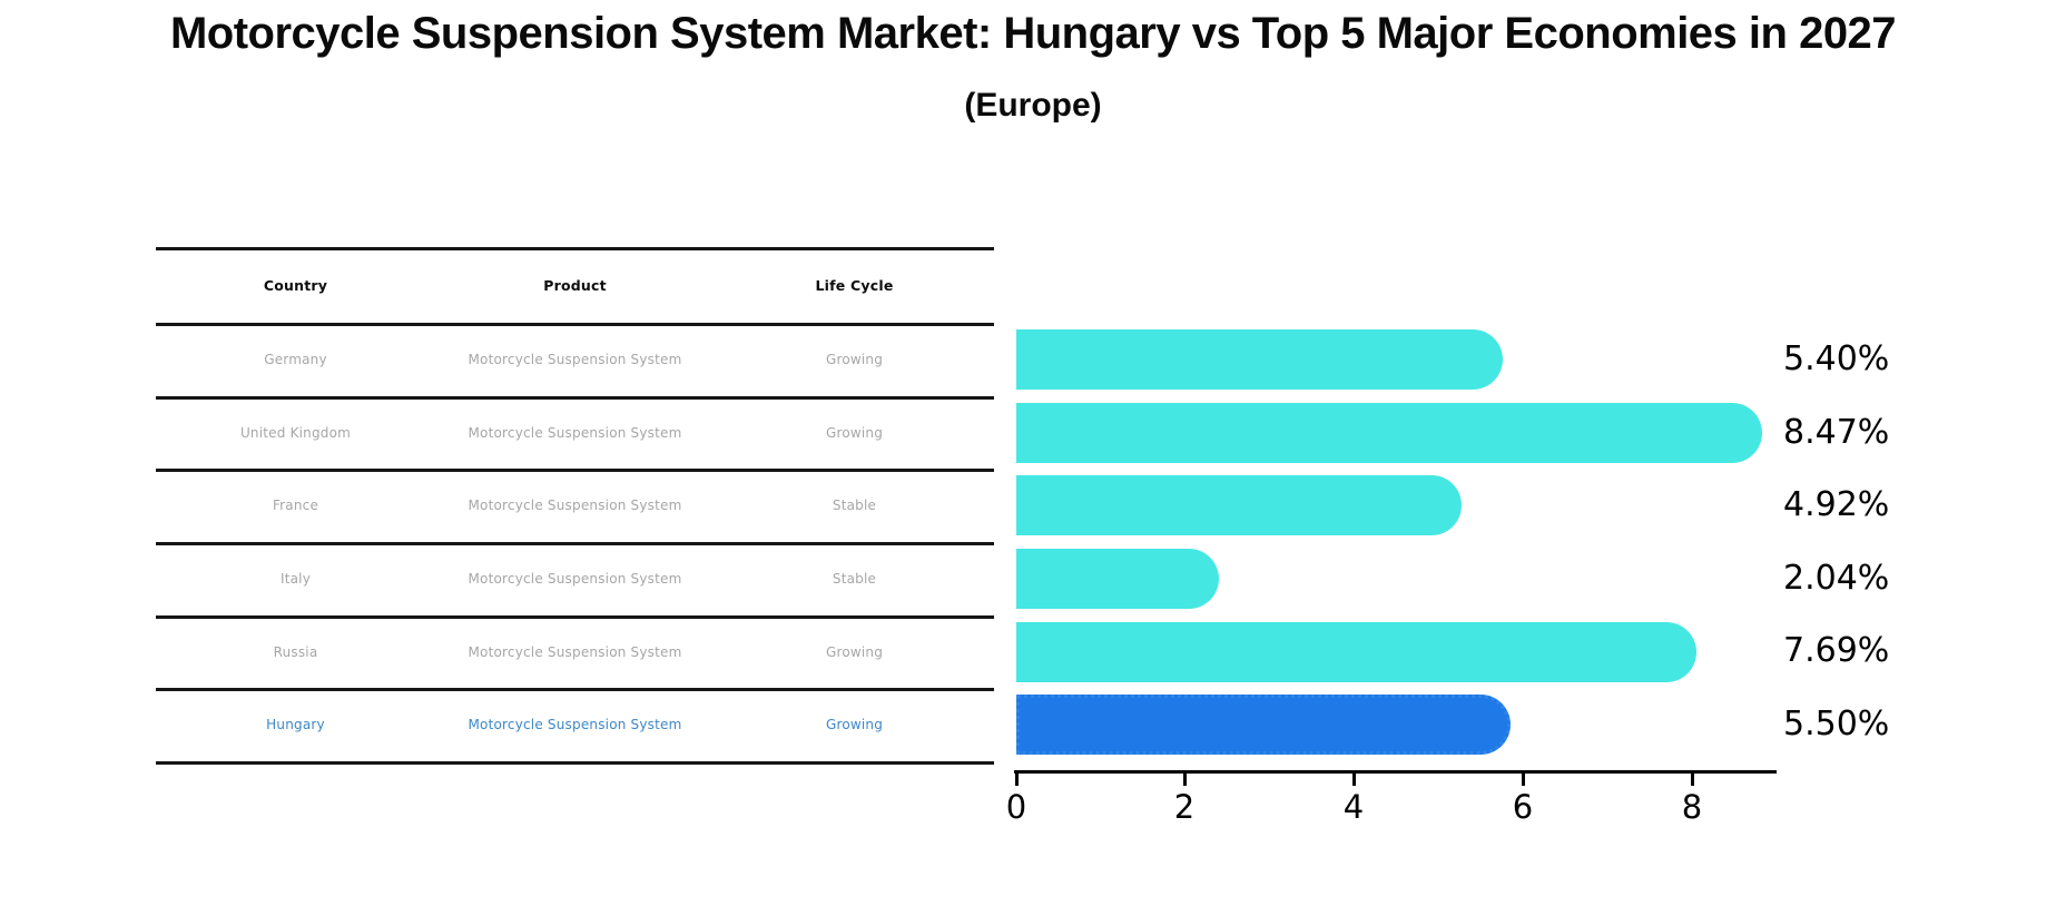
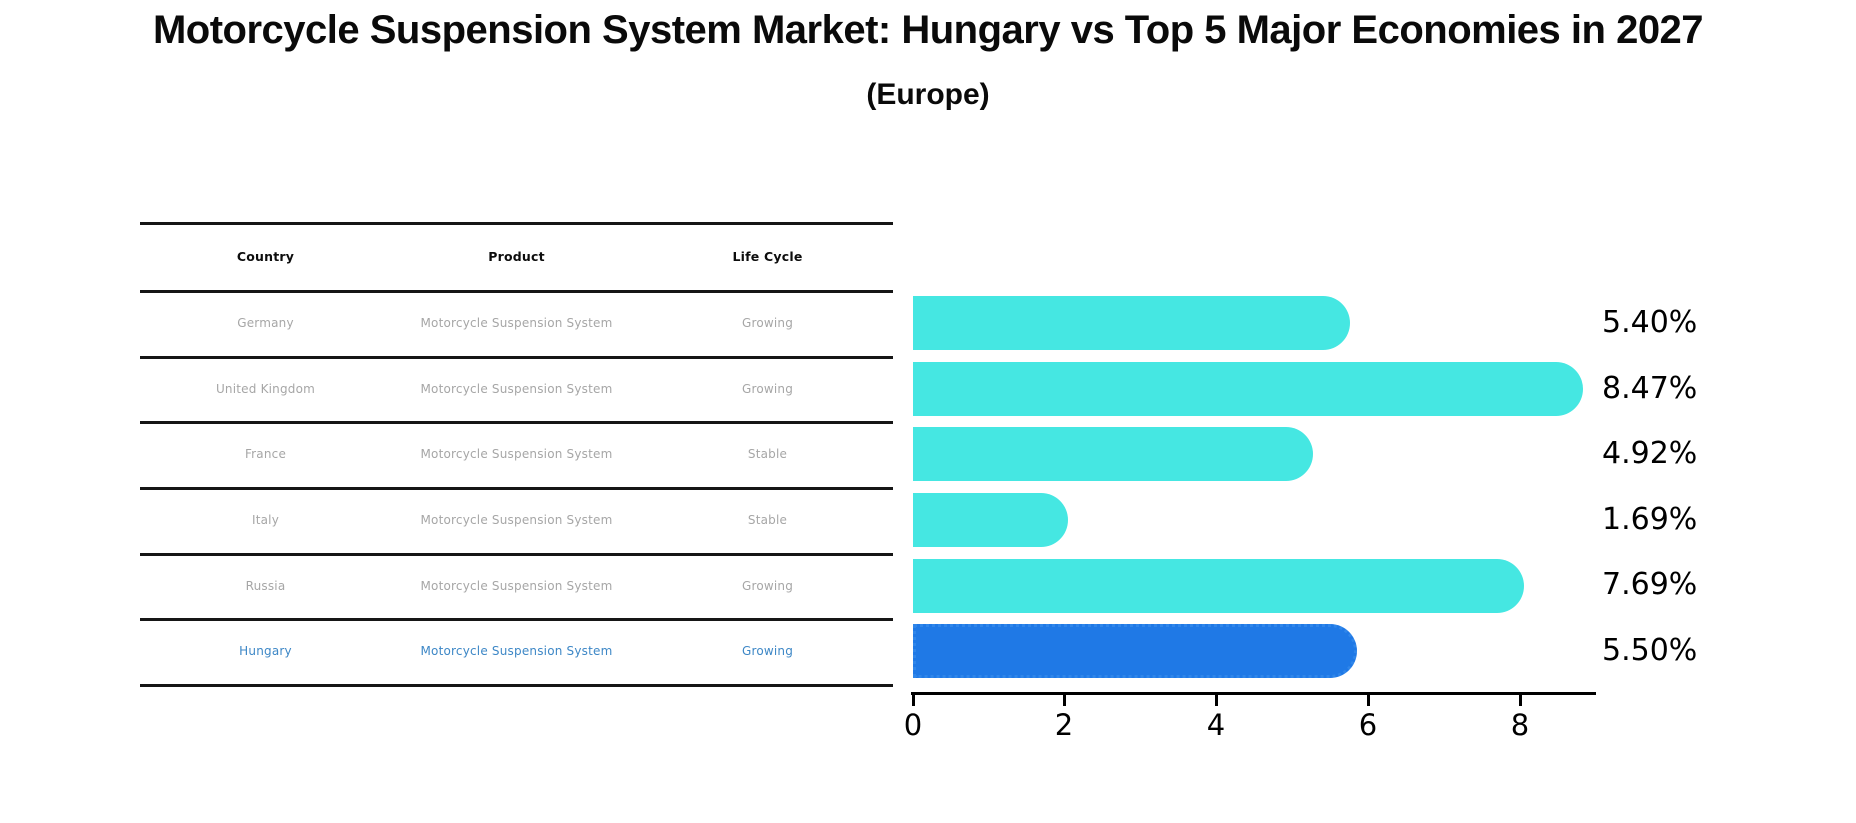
Italy: 2.04% -> 1.69%
